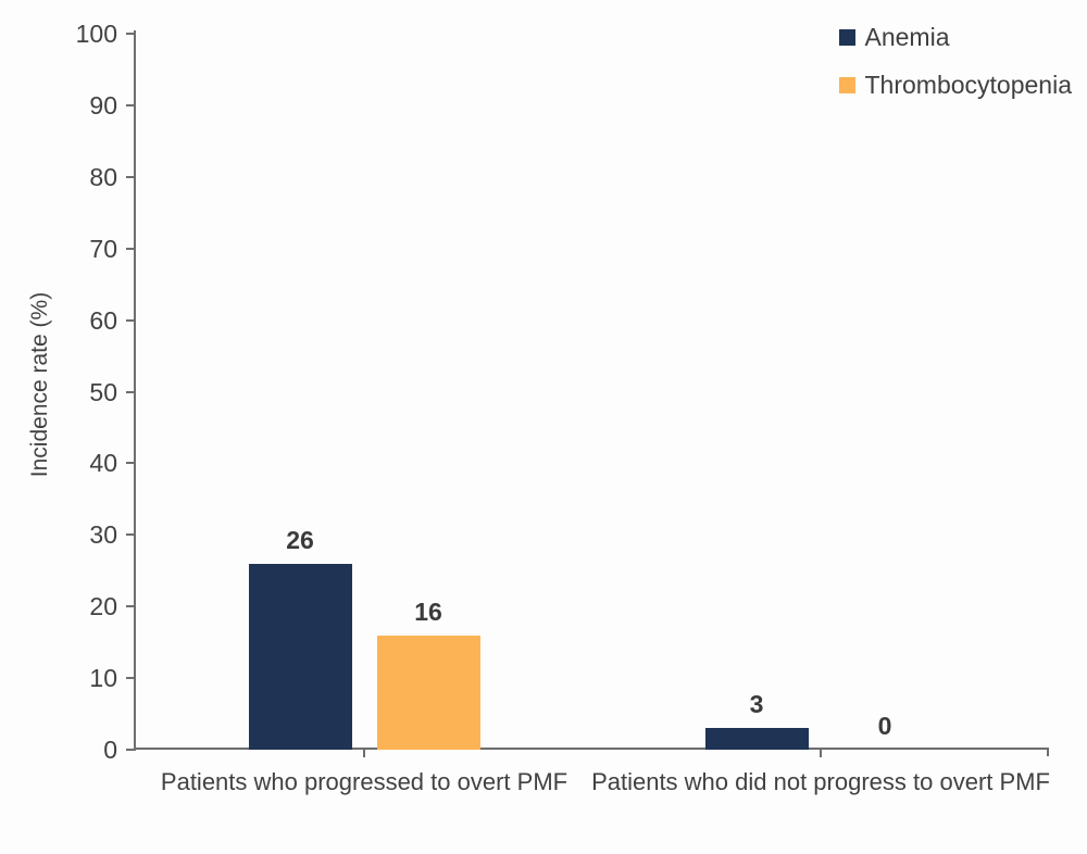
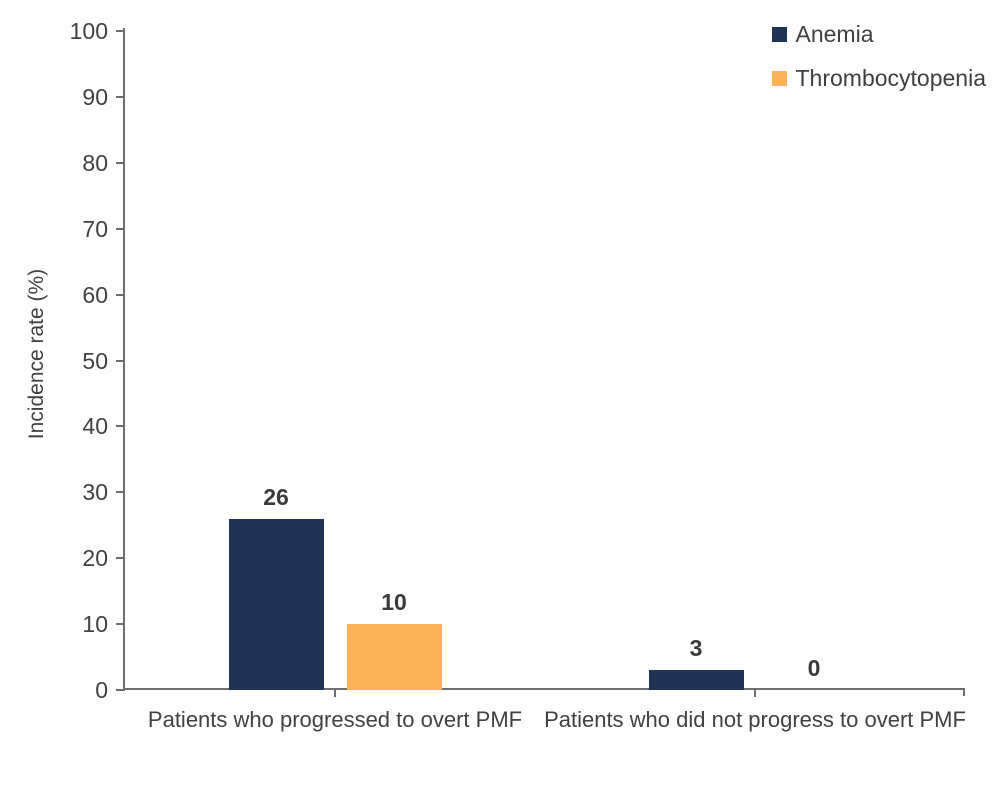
Thrombocytopenia/Patients who progressed to overt PMF: 16 -> 10
